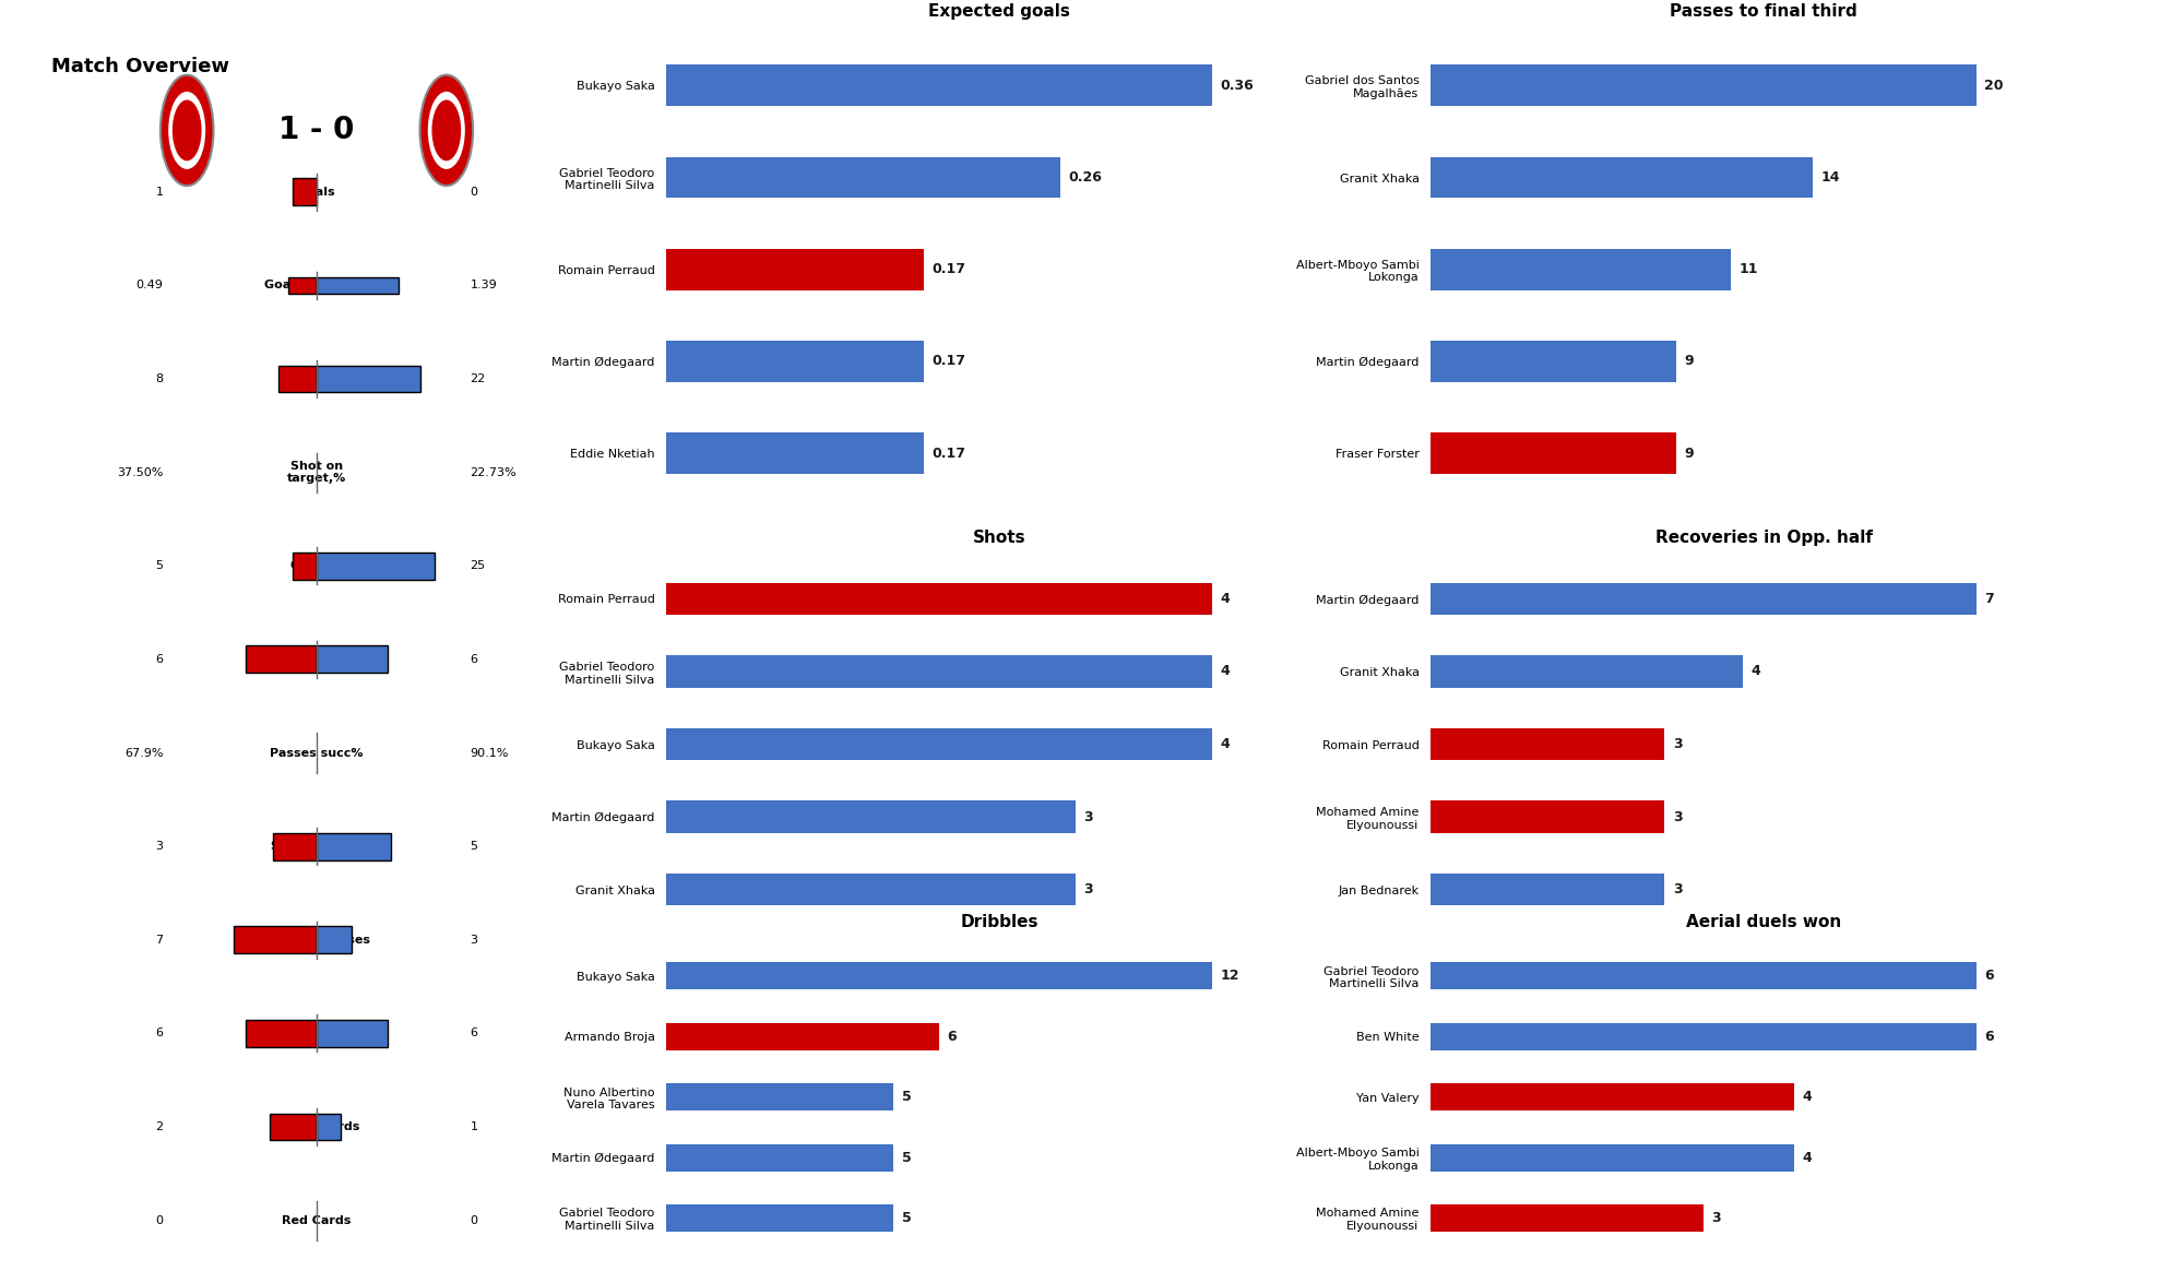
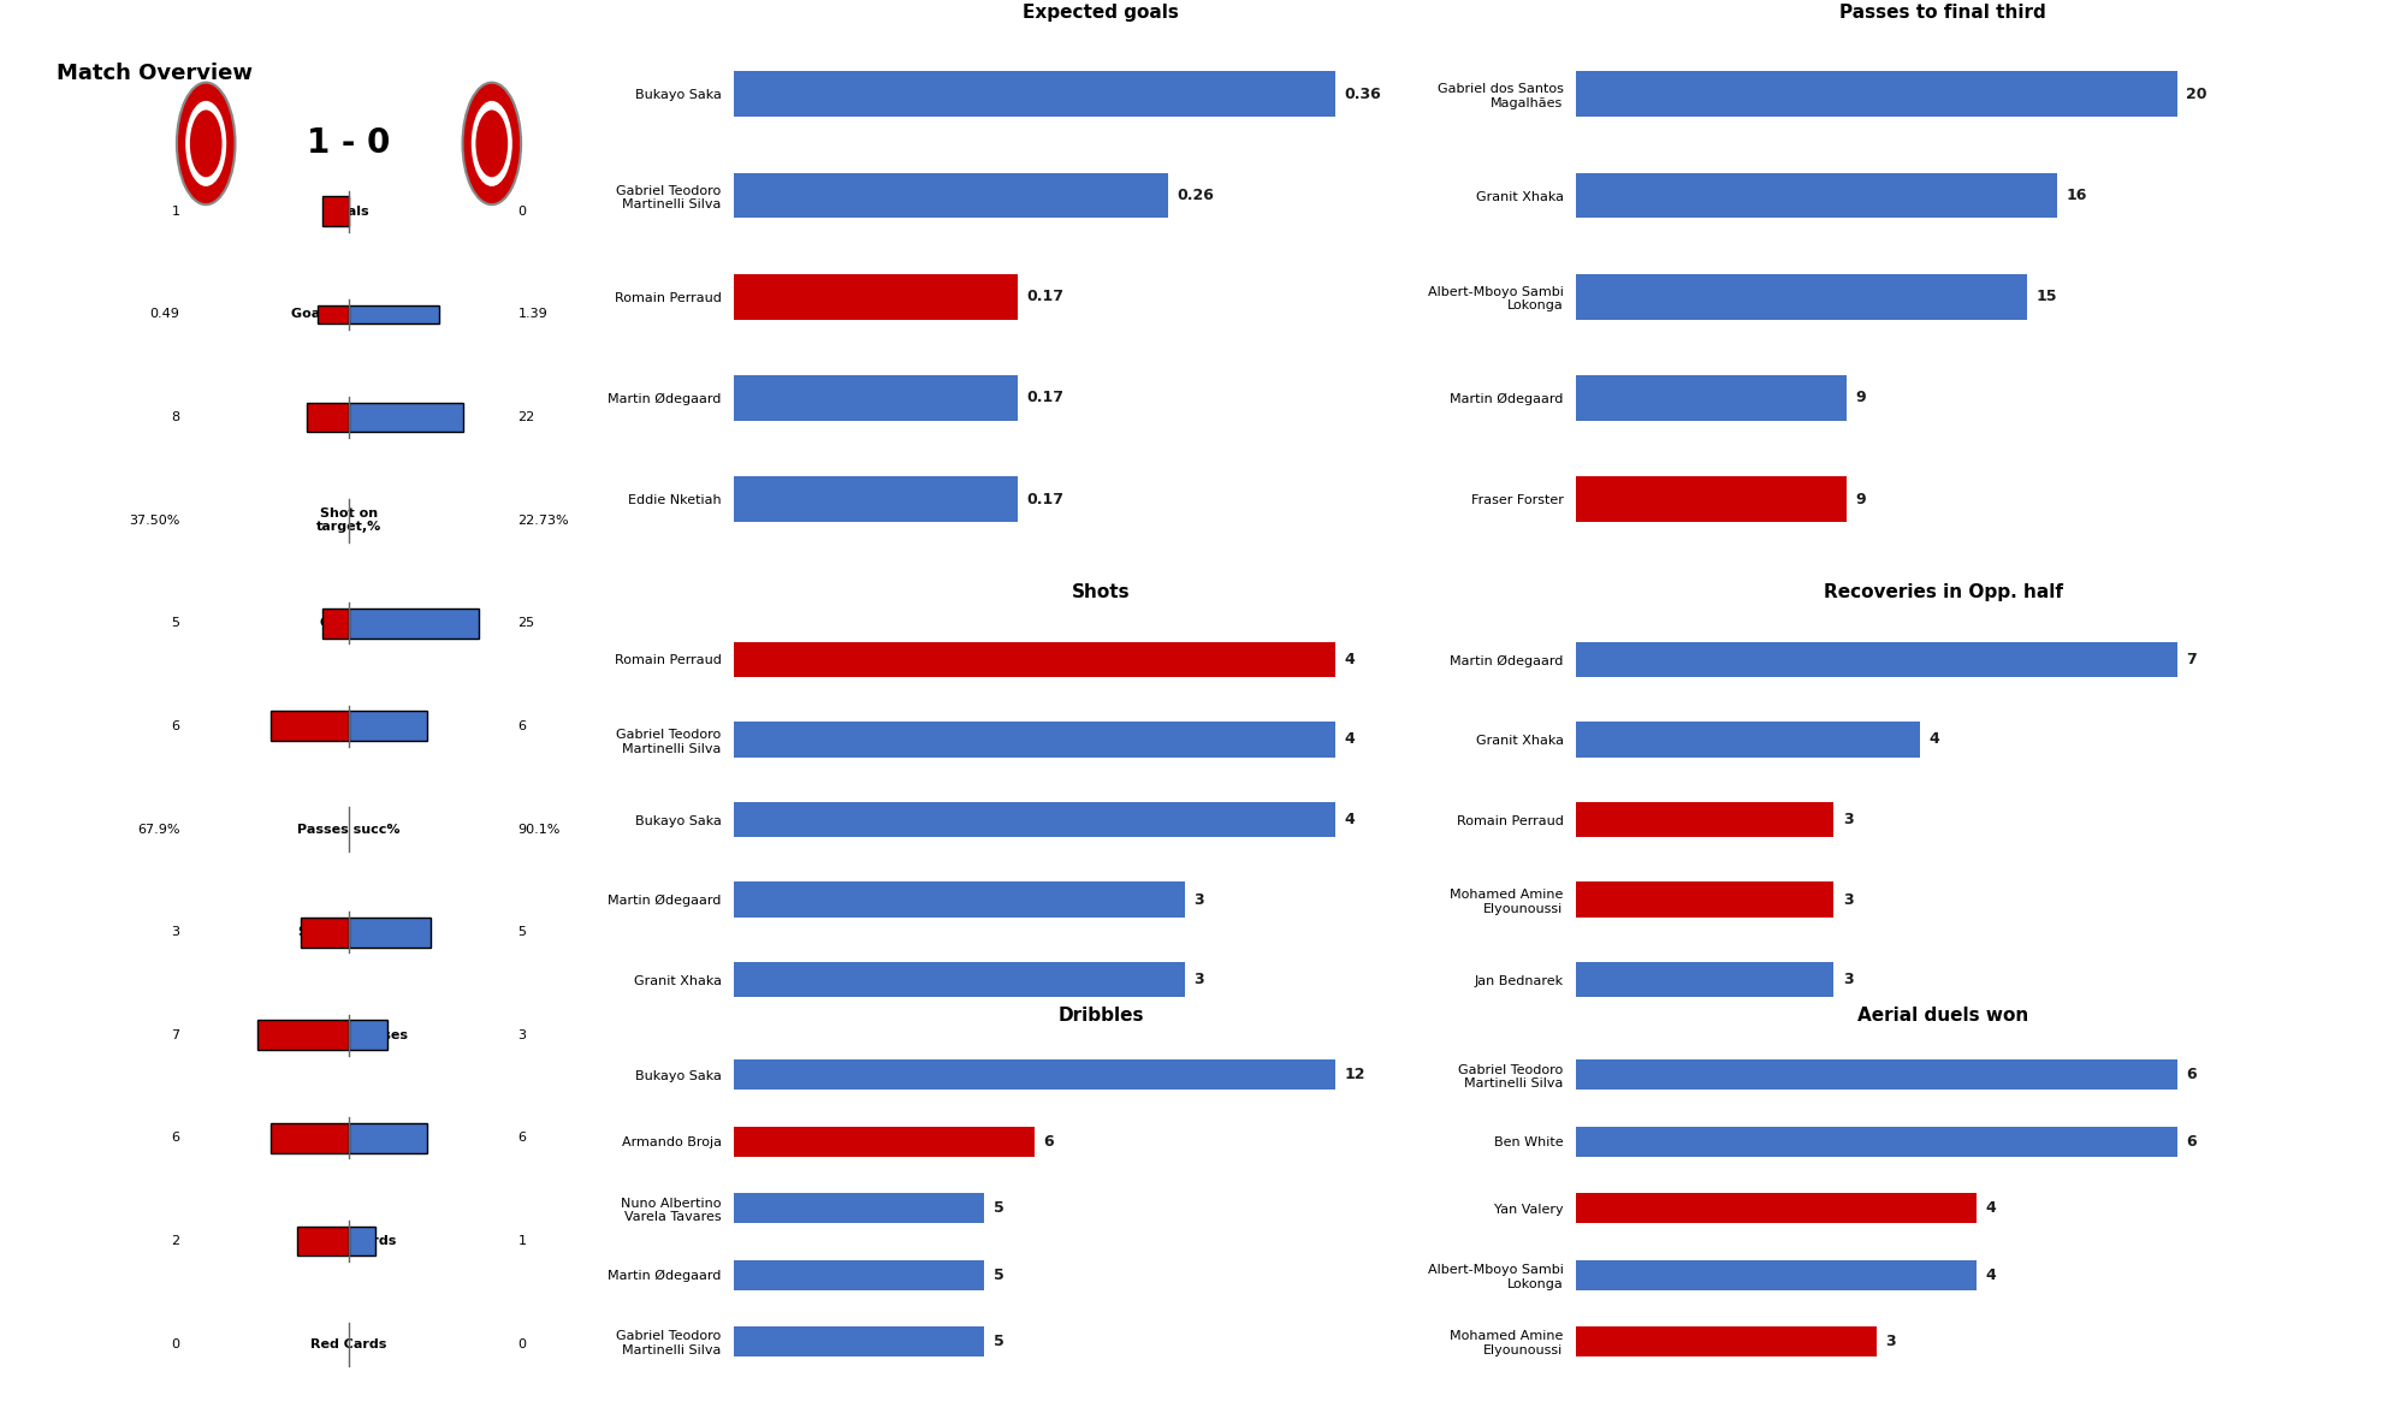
Passes to final third/Granit Xhaka: 14 -> 16
Passes to final third/Albert-Mboyo Sambi Lokonga: 11 -> 15
